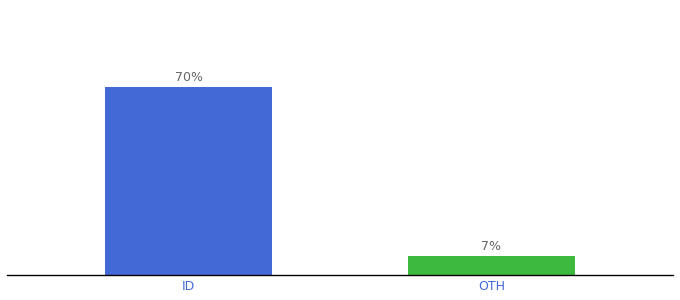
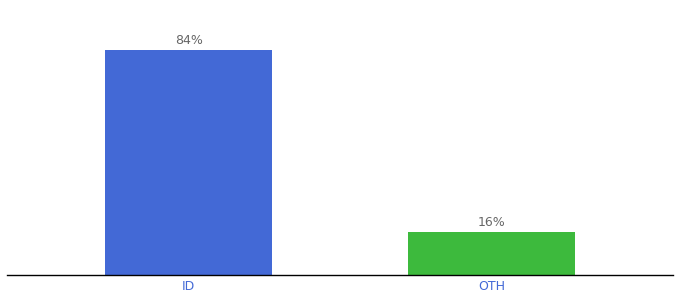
ID: 70% -> 84%
OTH: 7% -> 16%
